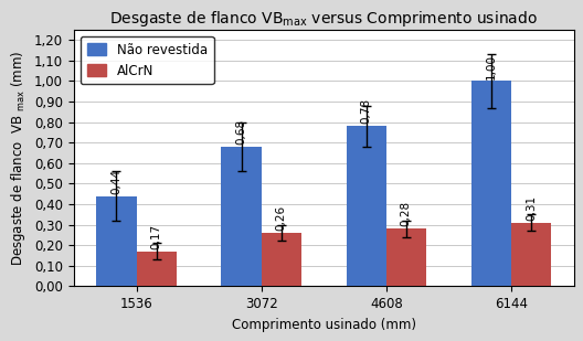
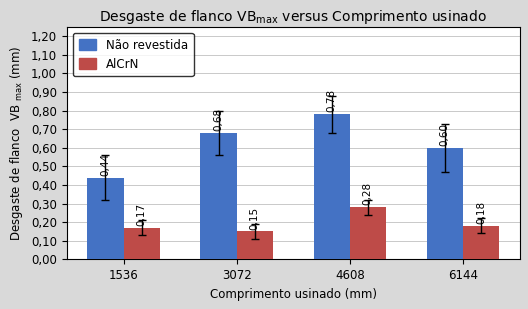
AlCrN/3072: 0,26 -> 0,15
Não revestida/6144: 1,00 -> 0,60
AlCrN/6144: 0,31 -> 0,18
